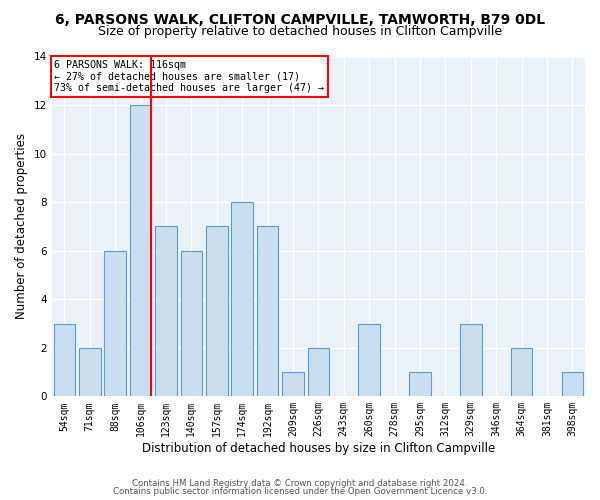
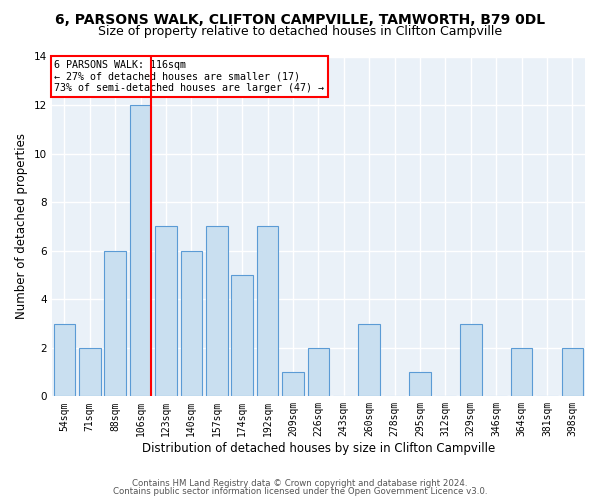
174sqm: 8 -> 5
398sqm: 1 -> 2
